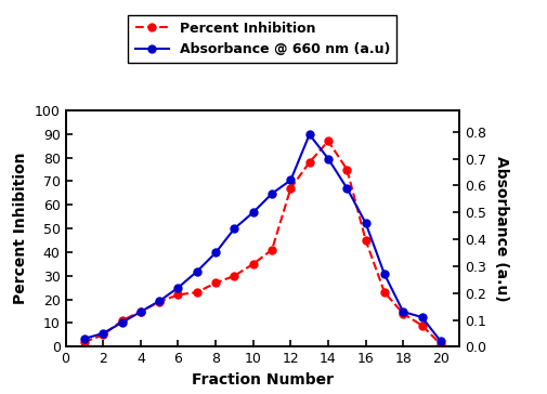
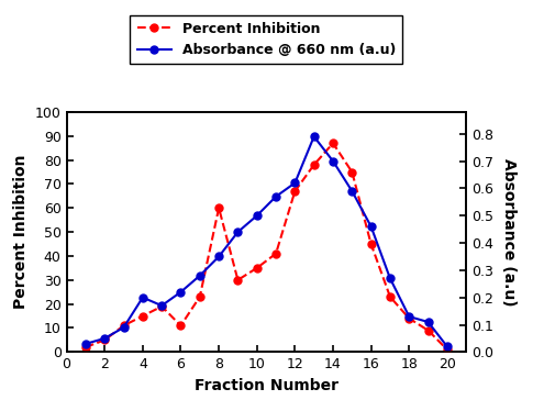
Absorbance @ 660 nm (a.u)/4: 0.13 -> 0.20
Percent Inhibition/6: 22 -> 11
Percent Inhibition/8: 27 -> 60
